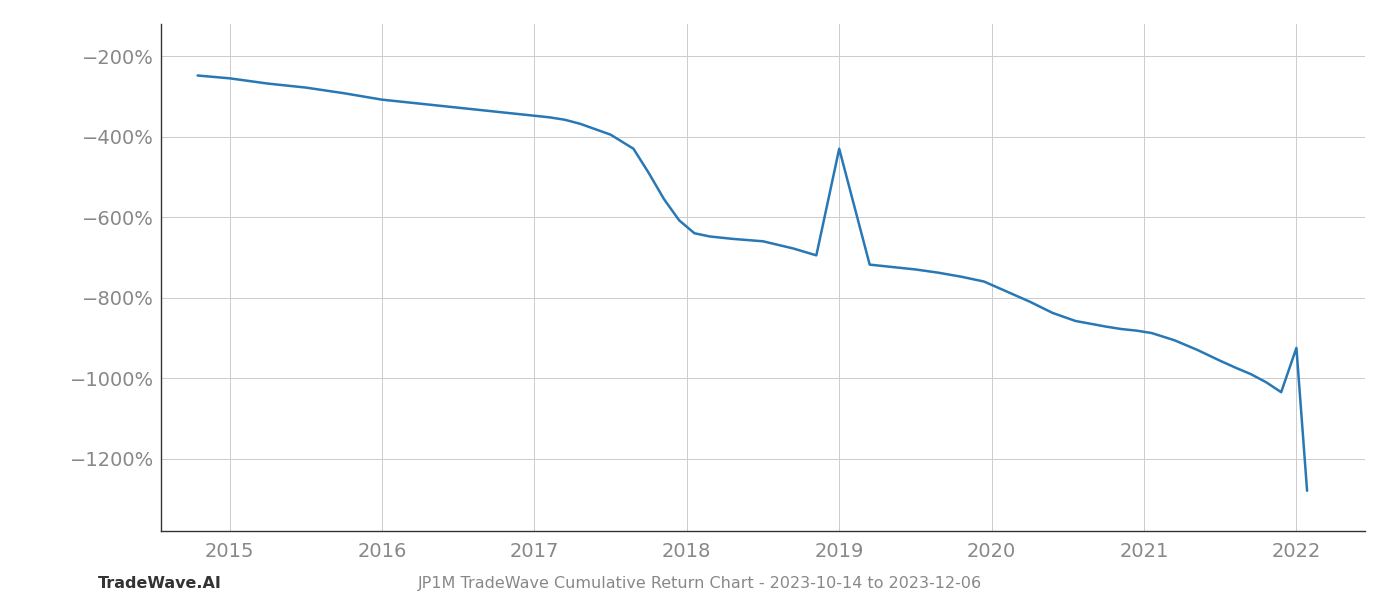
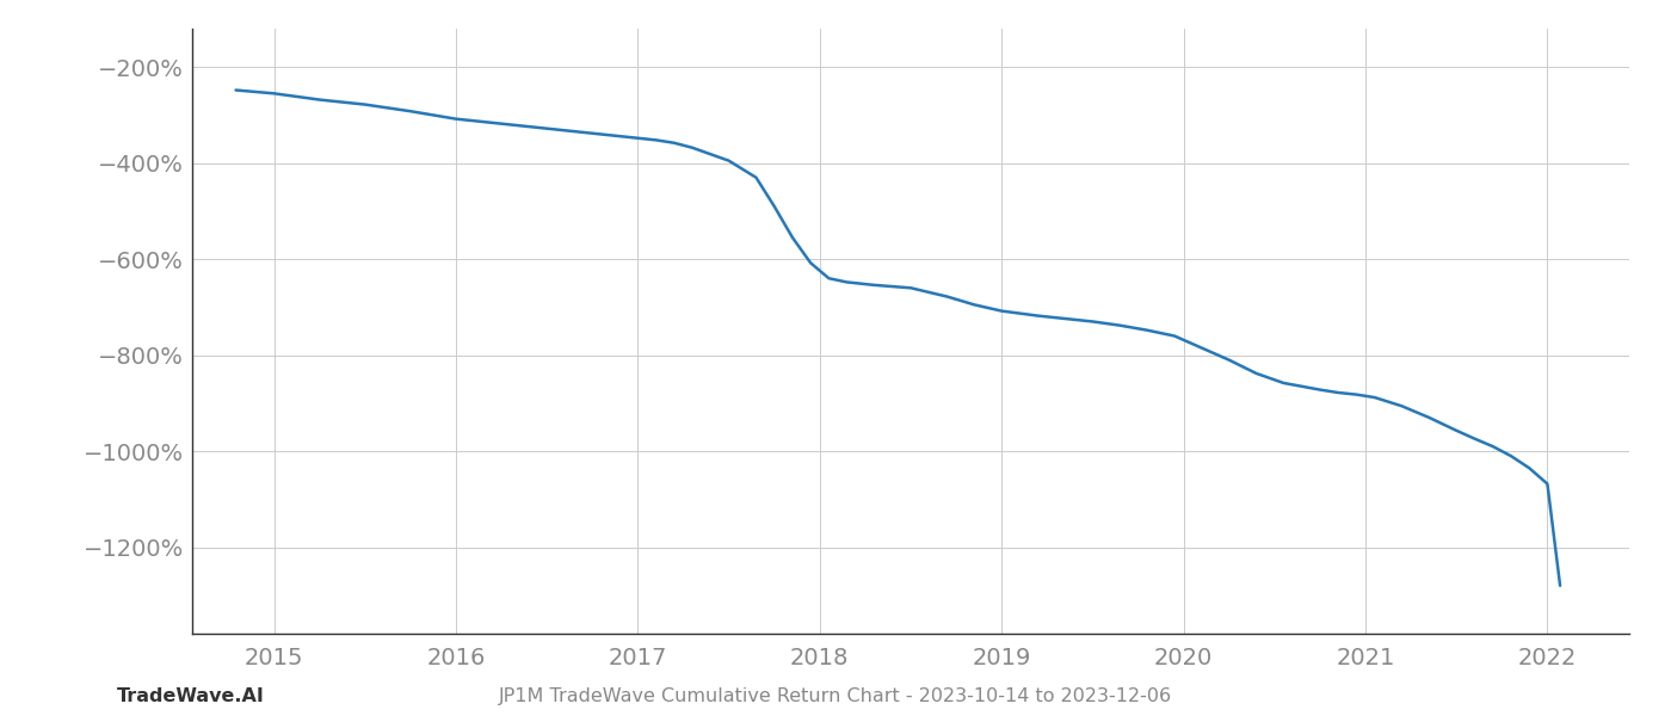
2019: -430% -> -708%
2022: -925% -> -1068%
